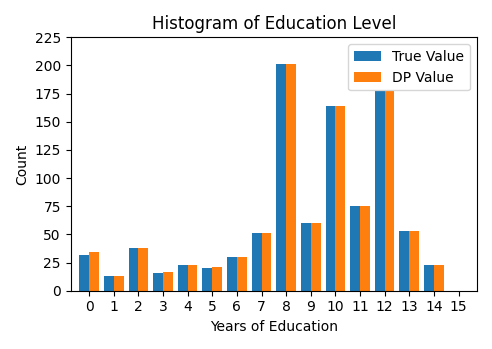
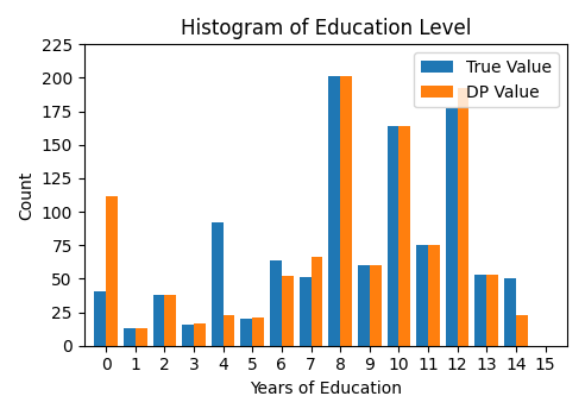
True Value/0: 32 -> 41
DP Value/0: 34 -> 112
True Value/4: 23 -> 92
True Value/6: 30 -> 64
DP Value/6: 30 -> 52
DP Value/7: 51 -> 66
DP Value/12: 177 -> 192
True Value/14: 23 -> 50
